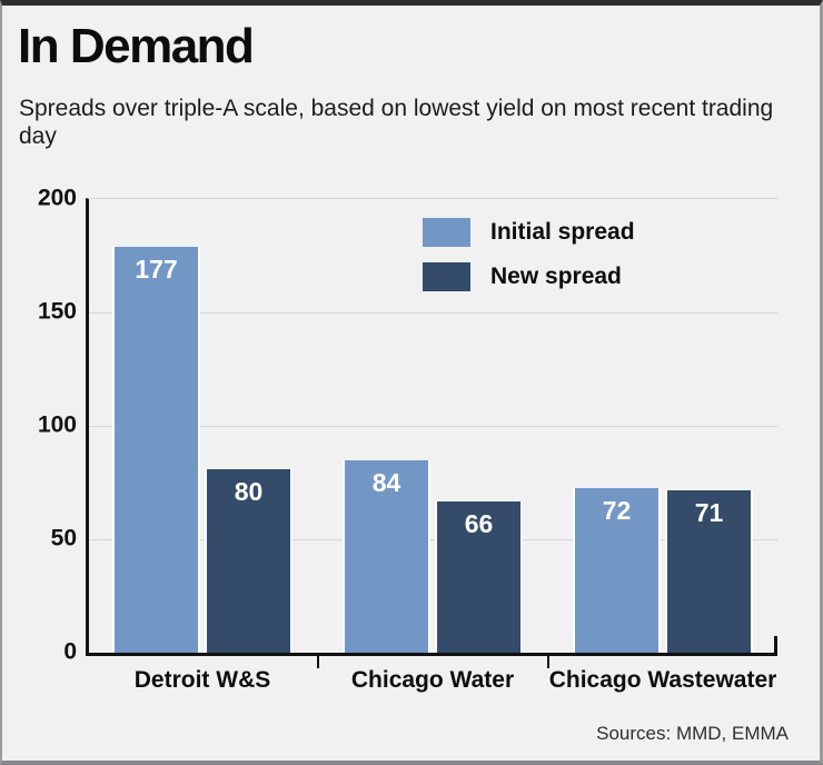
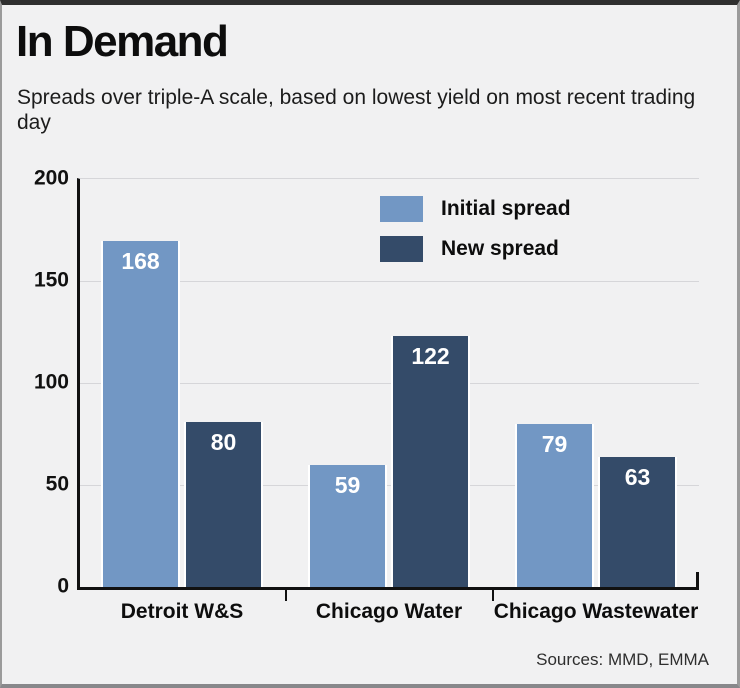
Initial spread/Detroit W&S: 177 -> 168
Initial spread/Chicago Water: 84 -> 59
New spread/Chicago Water: 66 -> 122
Initial spread/Chicago Wastewater: 72 -> 79
New spread/Chicago Wastewater: 71 -> 63
